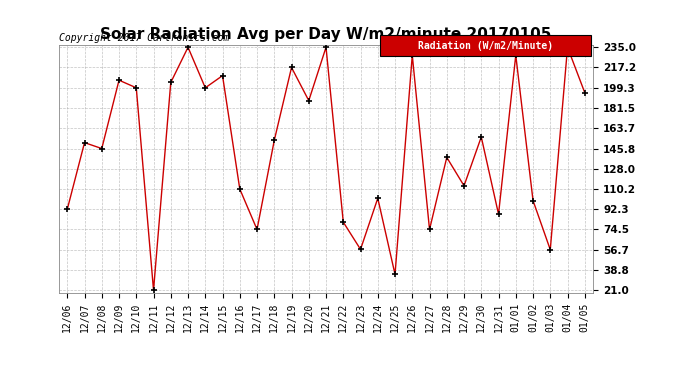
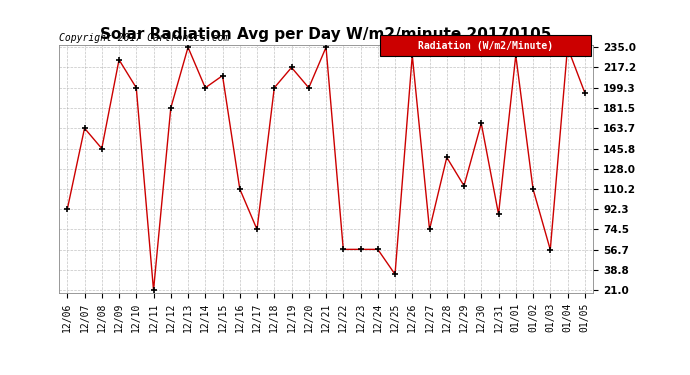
12/07: 151 -> 164
12/09: 206 -> 224
12/12: 204 -> 182
12/18: 153 -> 199
12/20: 188 -> 199
12/22: 81 -> 57
12/24: 102 -> 57
12/30: 156 -> 168
01/02: 100 -> 110
